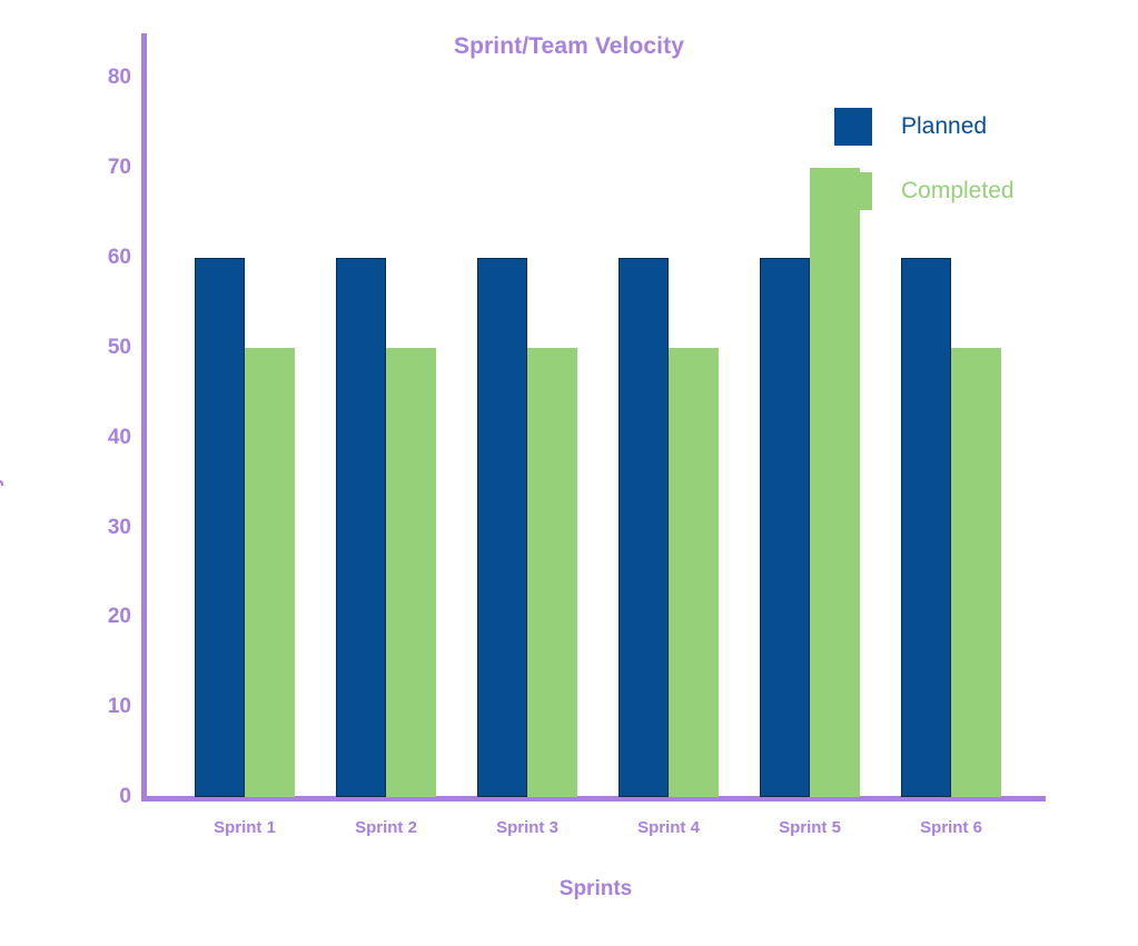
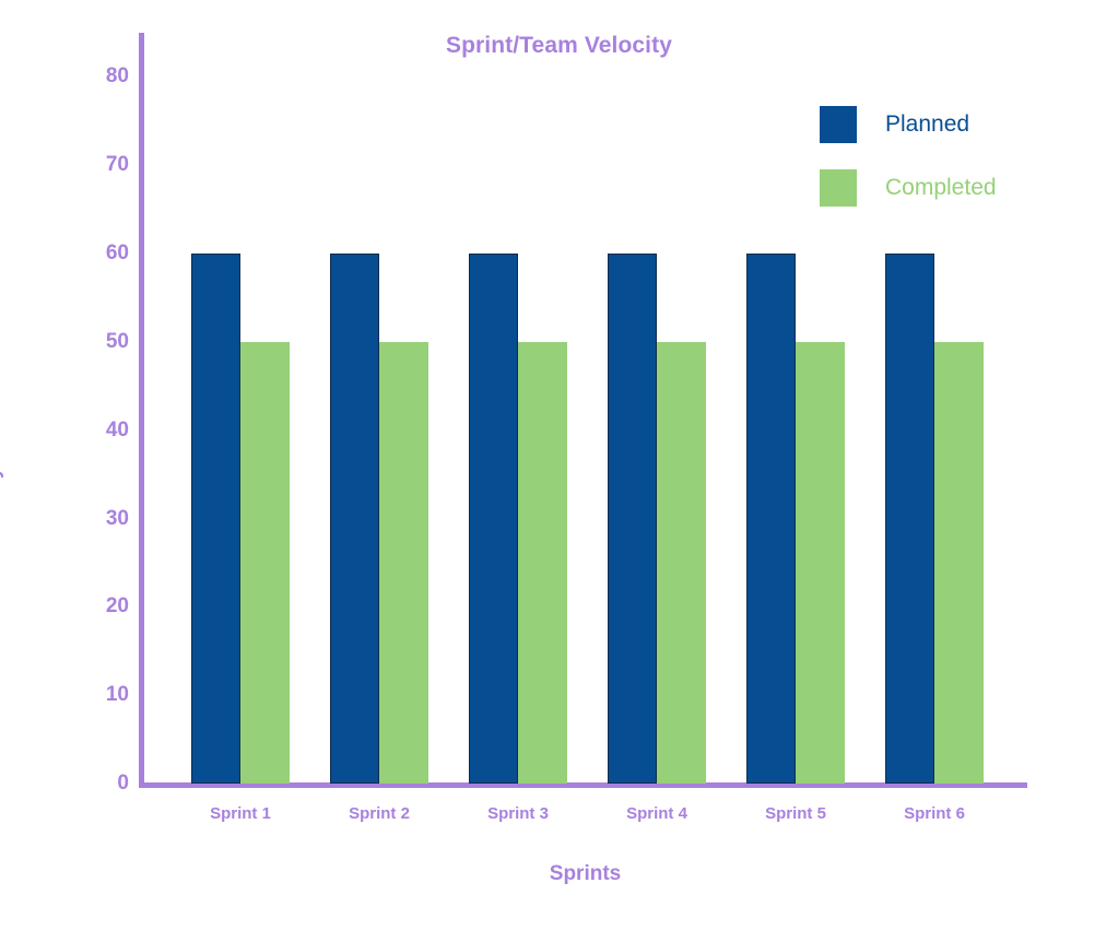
Completed/Sprint 5: 70 -> 50
